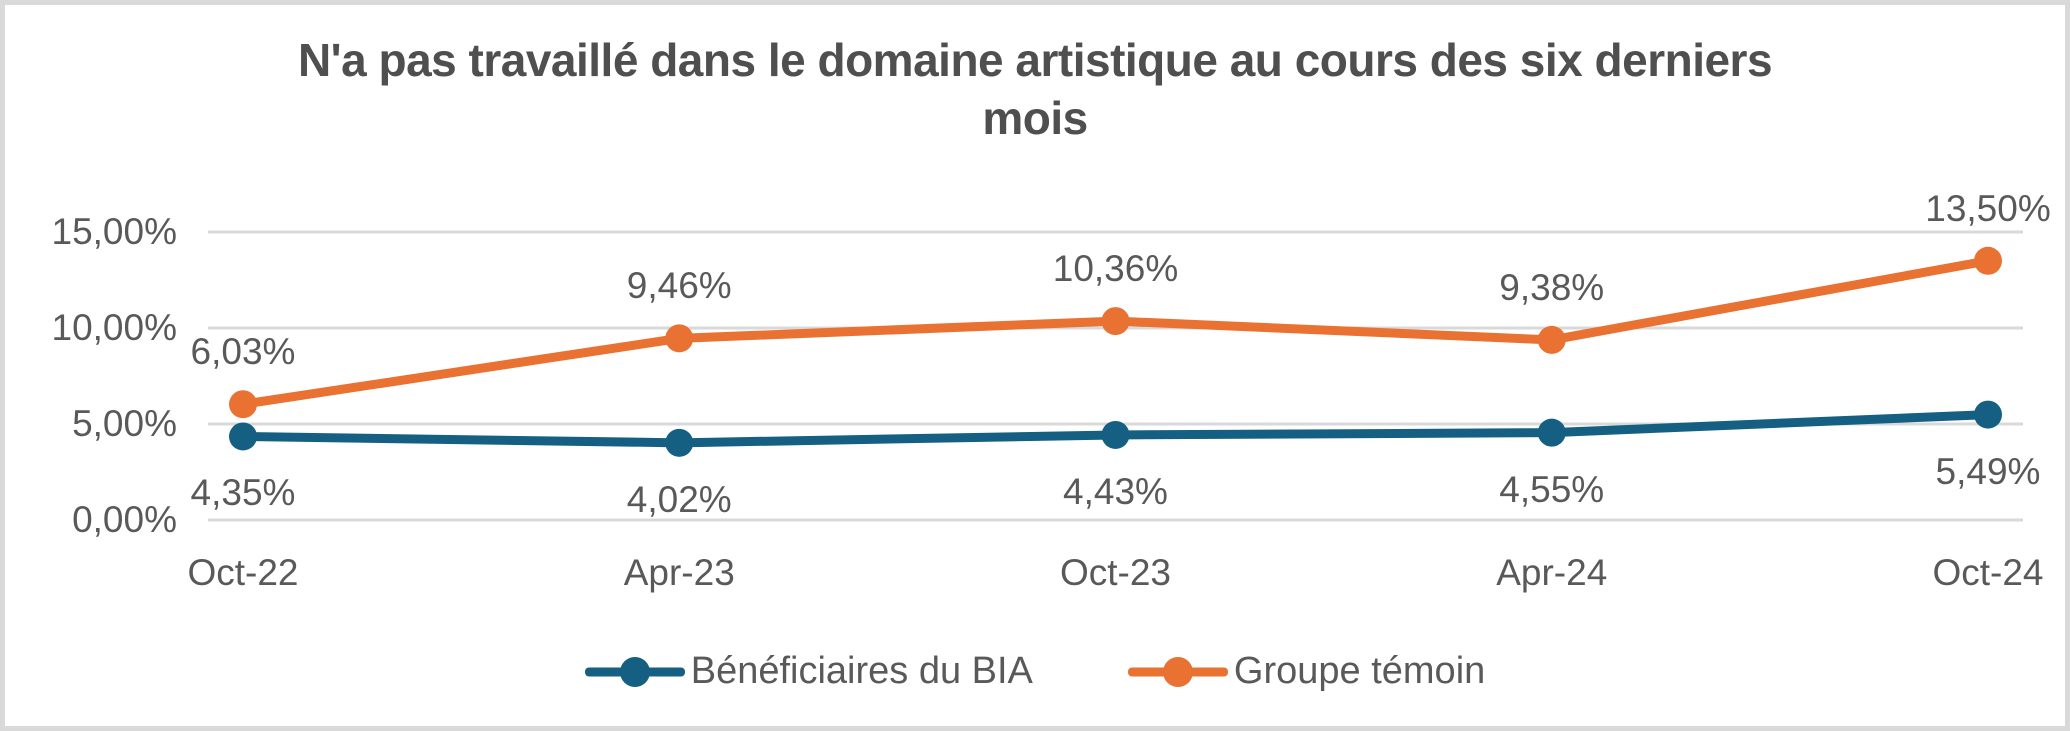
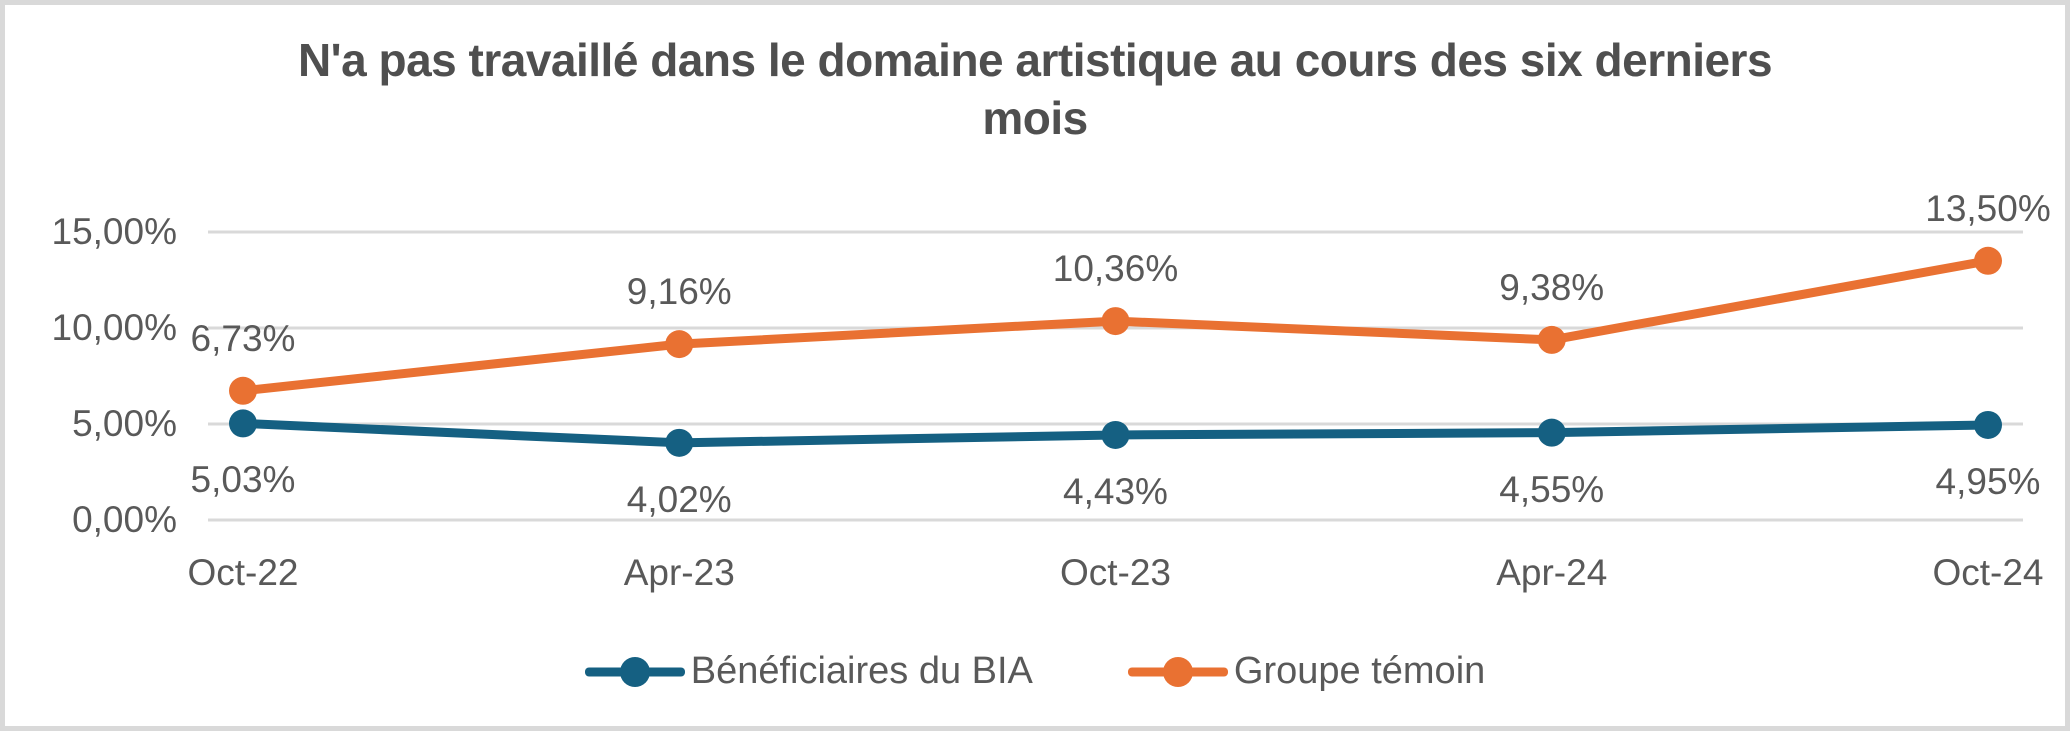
Bénéficiaires du BIA/Oct-22: 4,35% -> 5,03%
Groupe témoin/Oct-22: 6,03% -> 6,73%
Groupe témoin/Apr-23: 9,46% -> 9,16%
Bénéficiaires du BIA/Oct-24: 5,49% -> 4,95%
